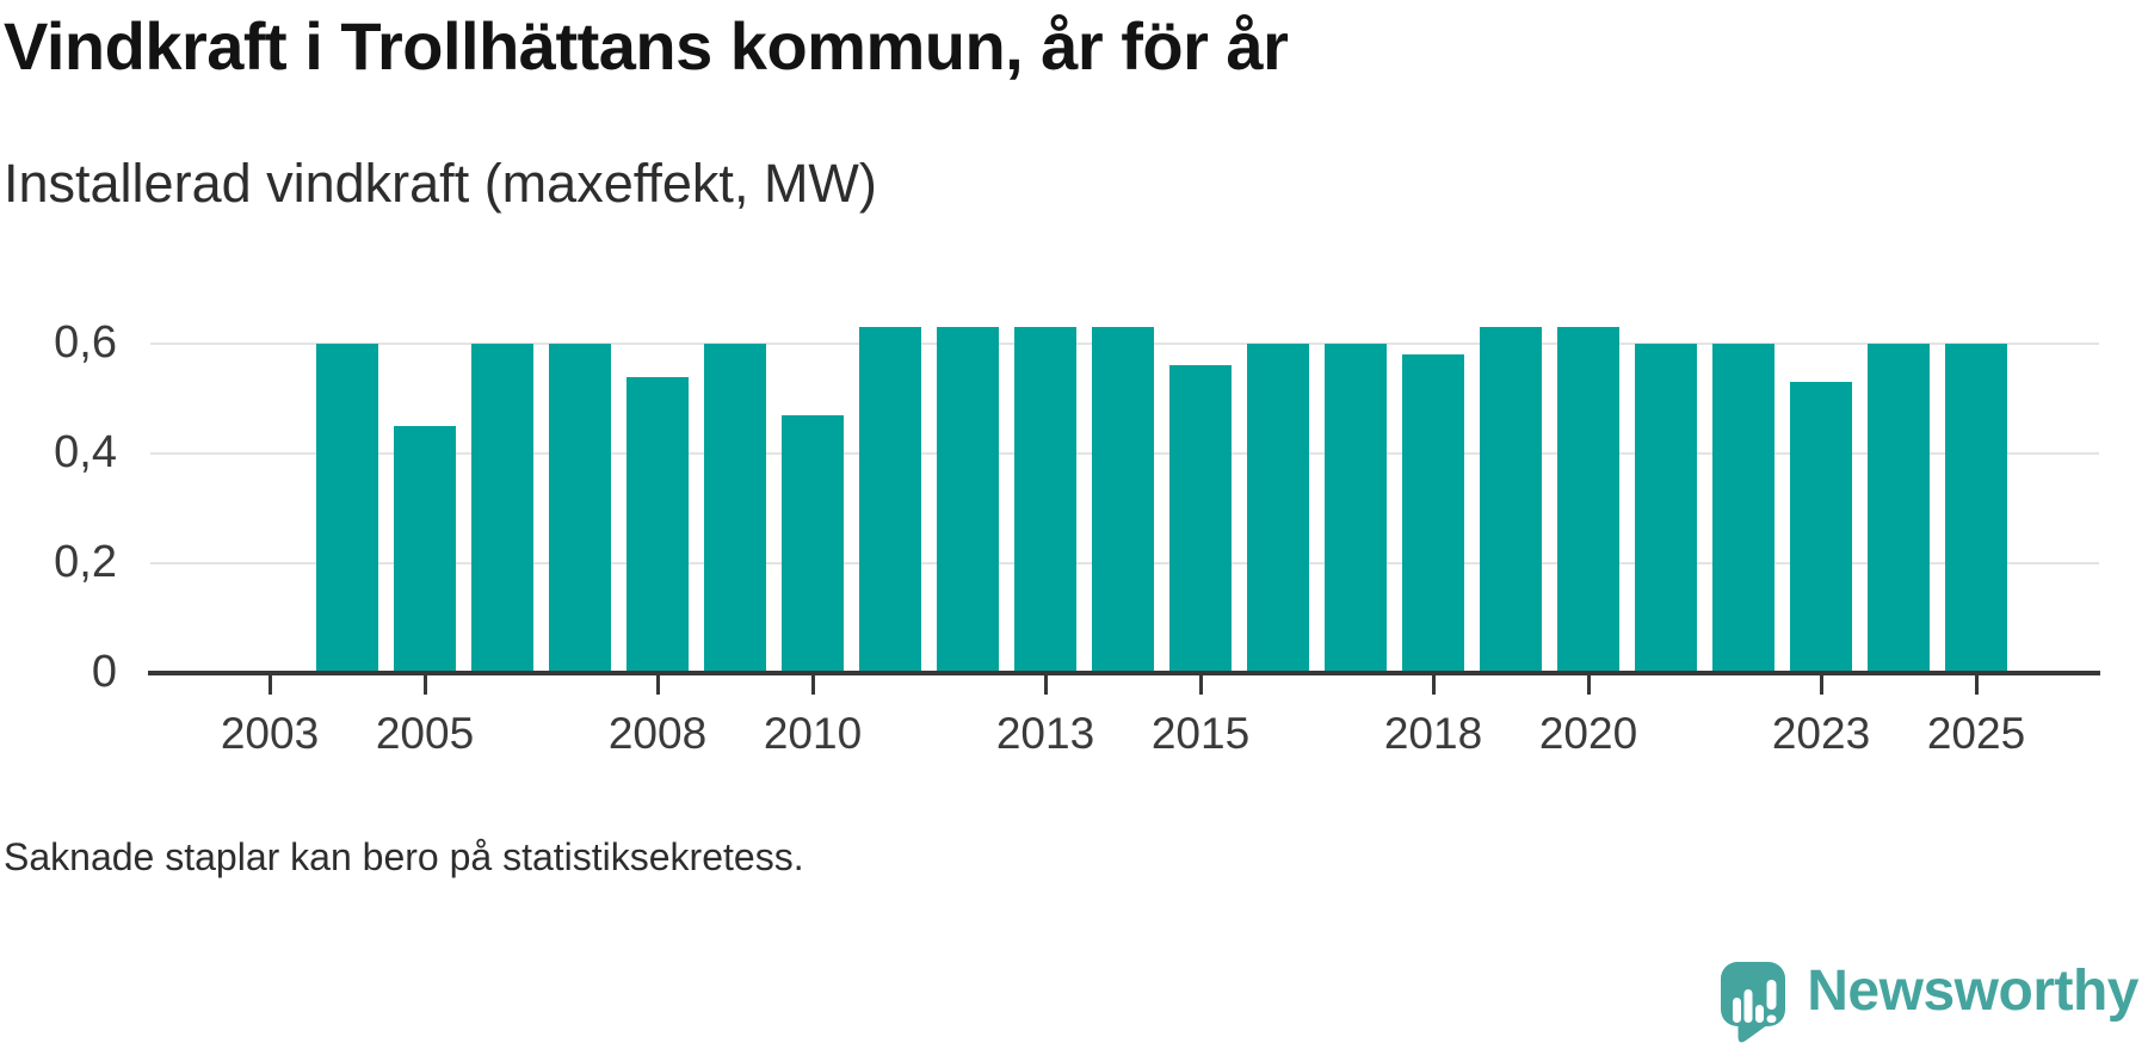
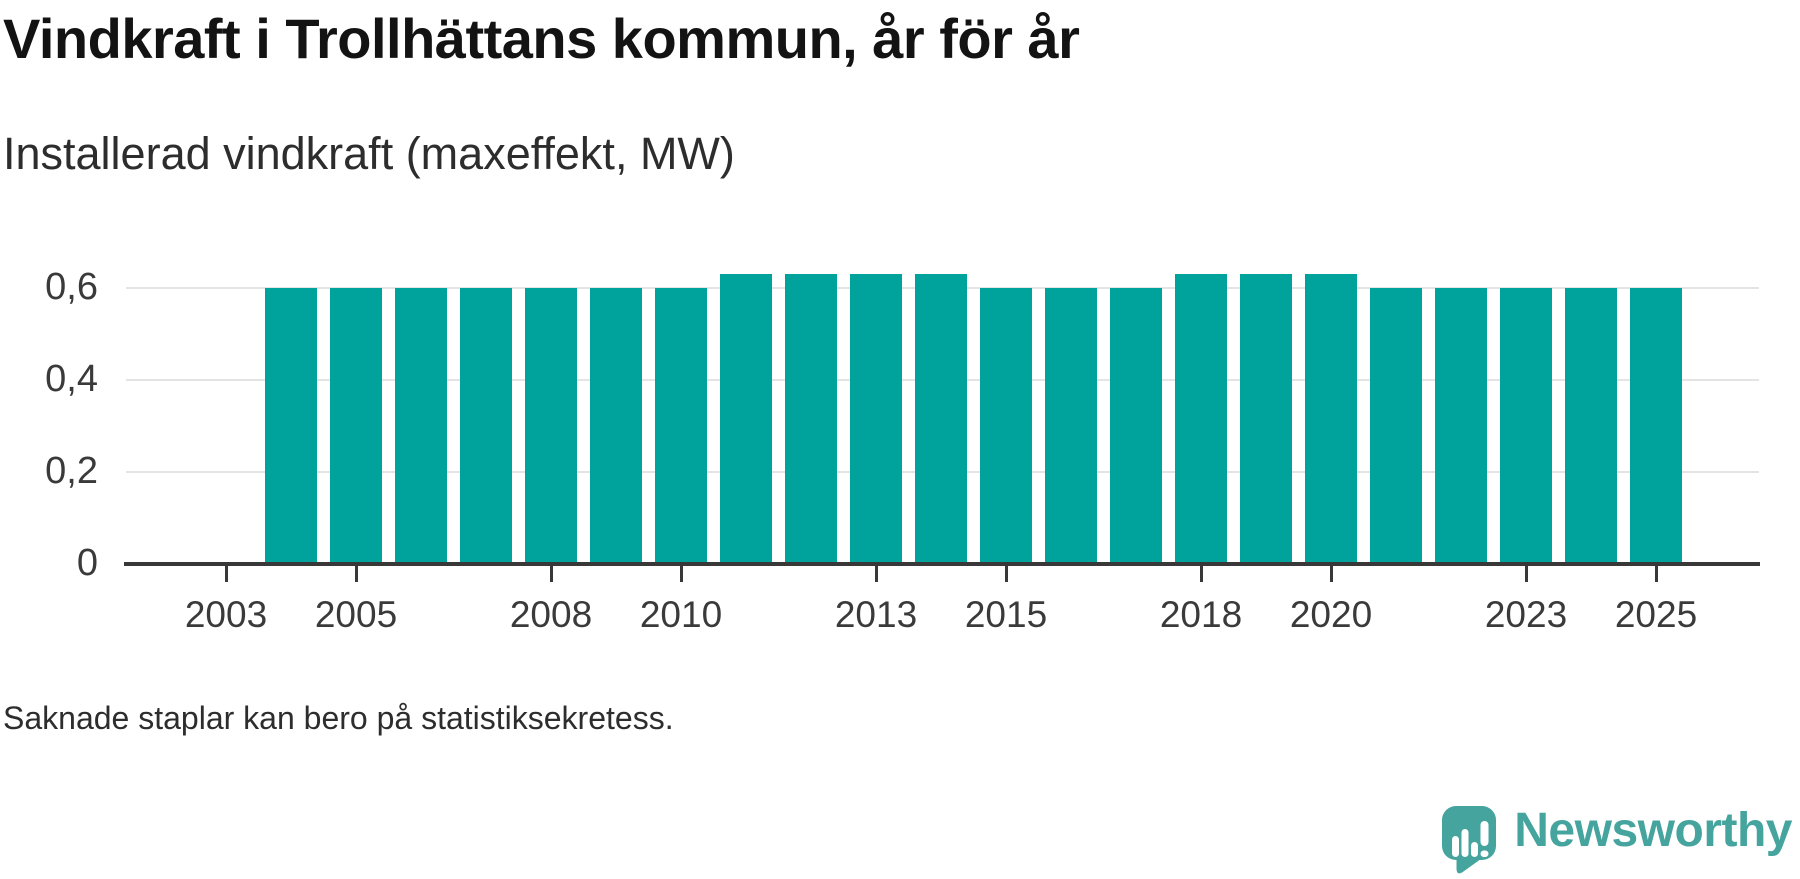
2005: 0,45 -> 0,60
2008: 0,54 -> 0,60
2010: 0,47 -> 0,60
2015: 0,56 -> 0,60
2018: 0,58 -> 0,63
2023: 0,53 -> 0,60
